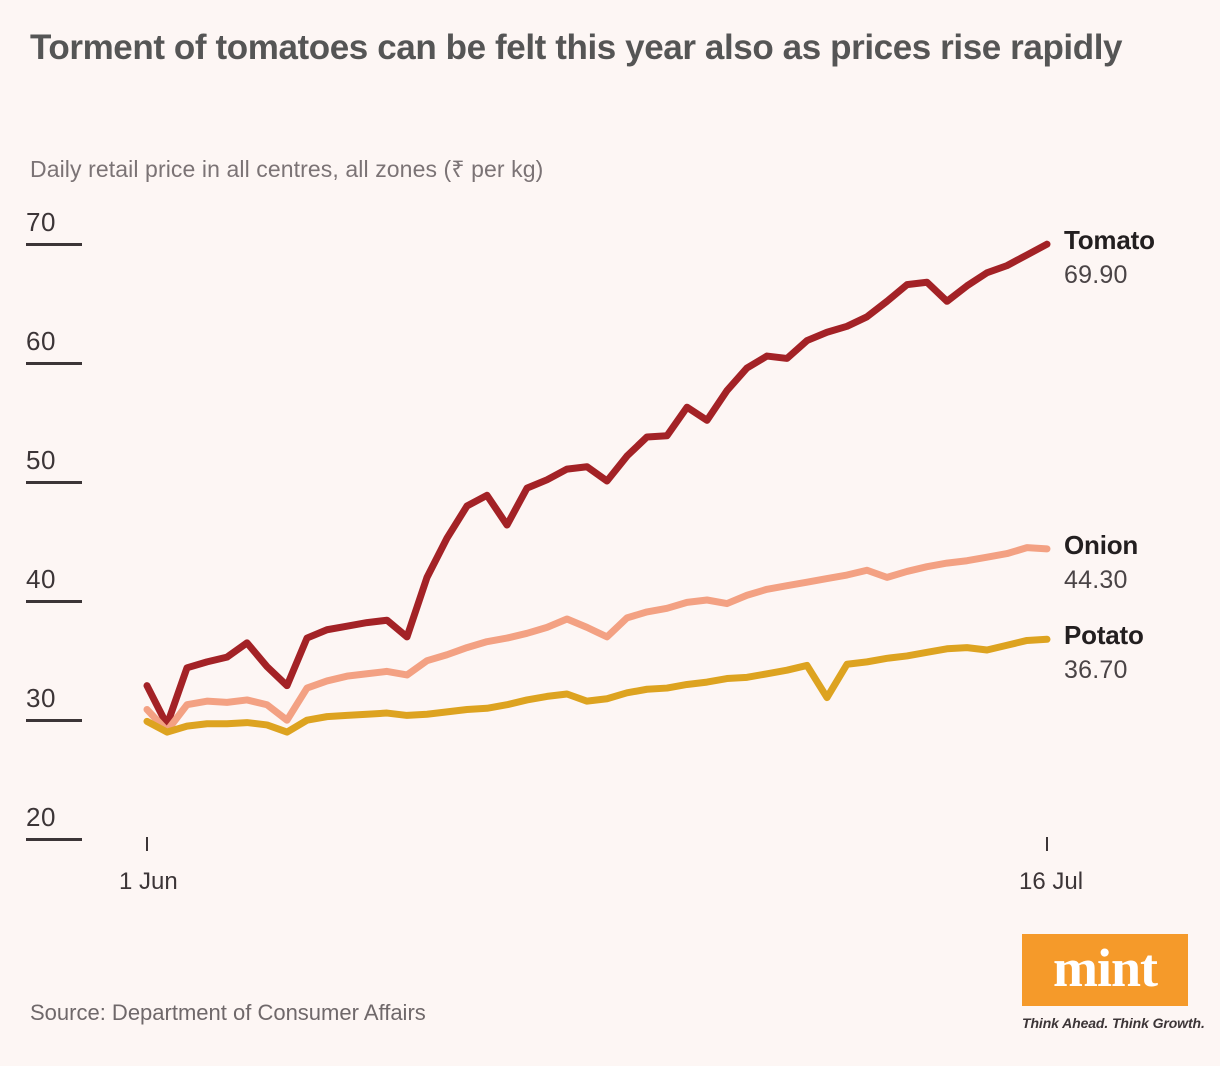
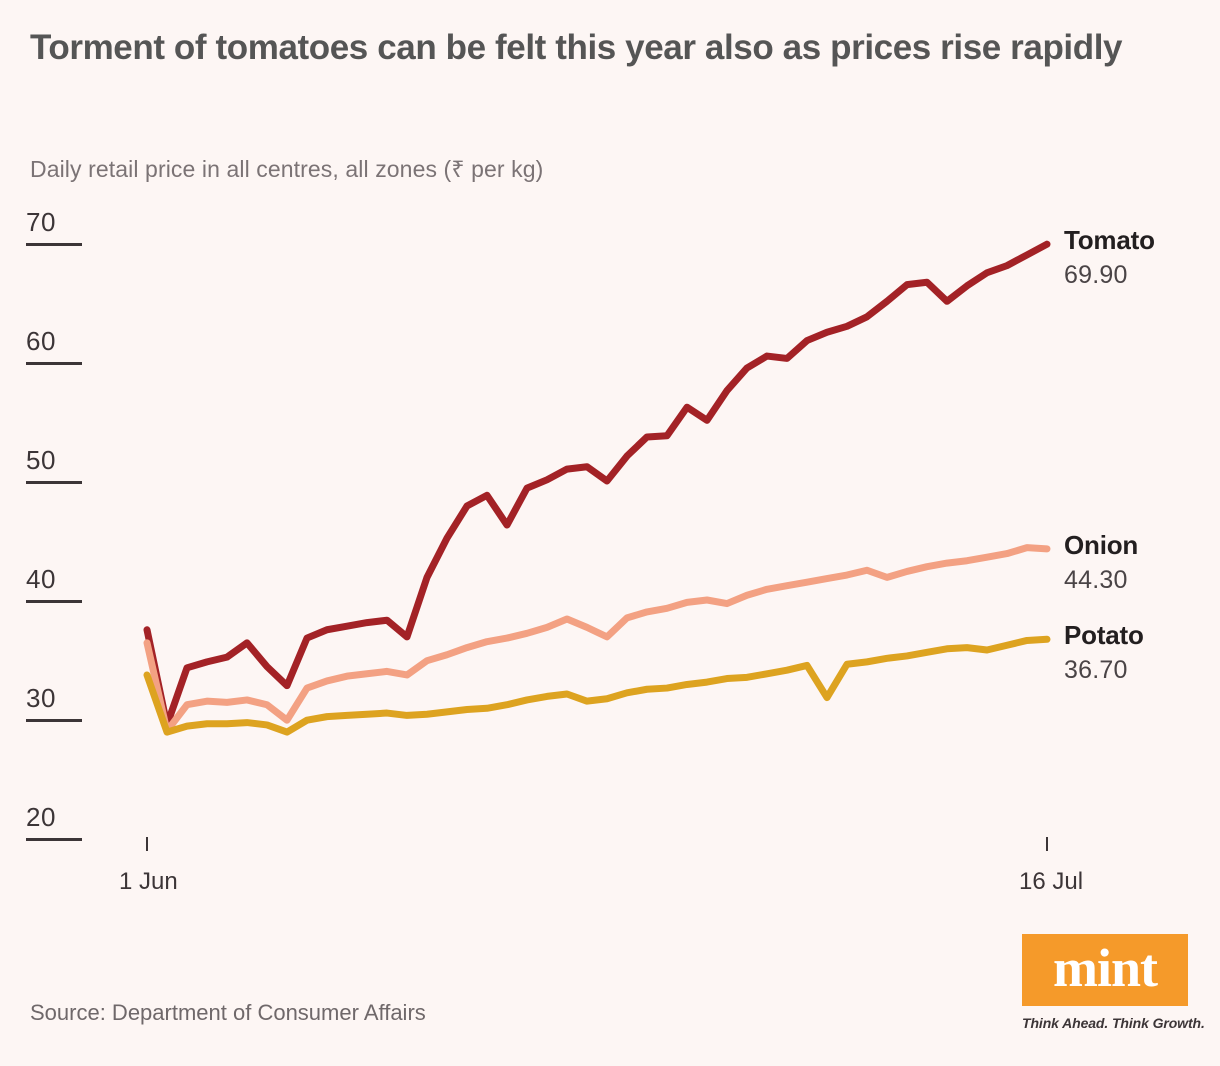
Tomato/1 Jun: 32.8 -> 37.5
Onion/1 Jun: 30.8 -> 36.4
Potato/1 Jun: 29.8 -> 33.7
